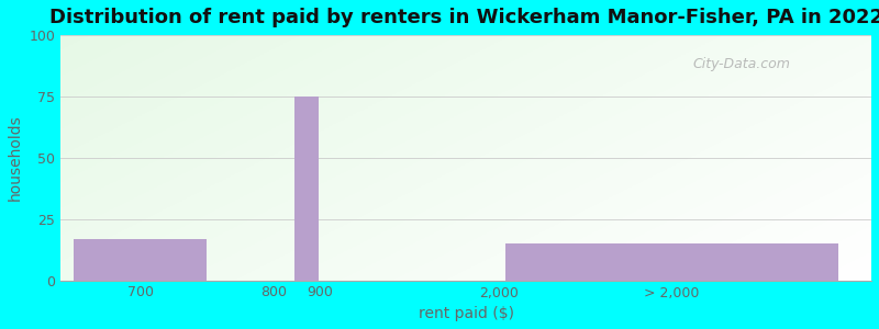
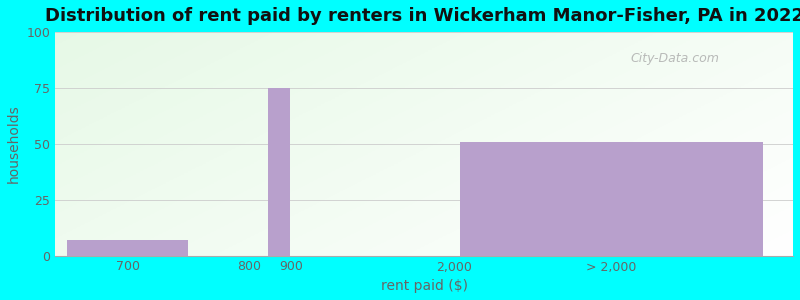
700: 17 -> 7
> 2,000: 15 -> 51
